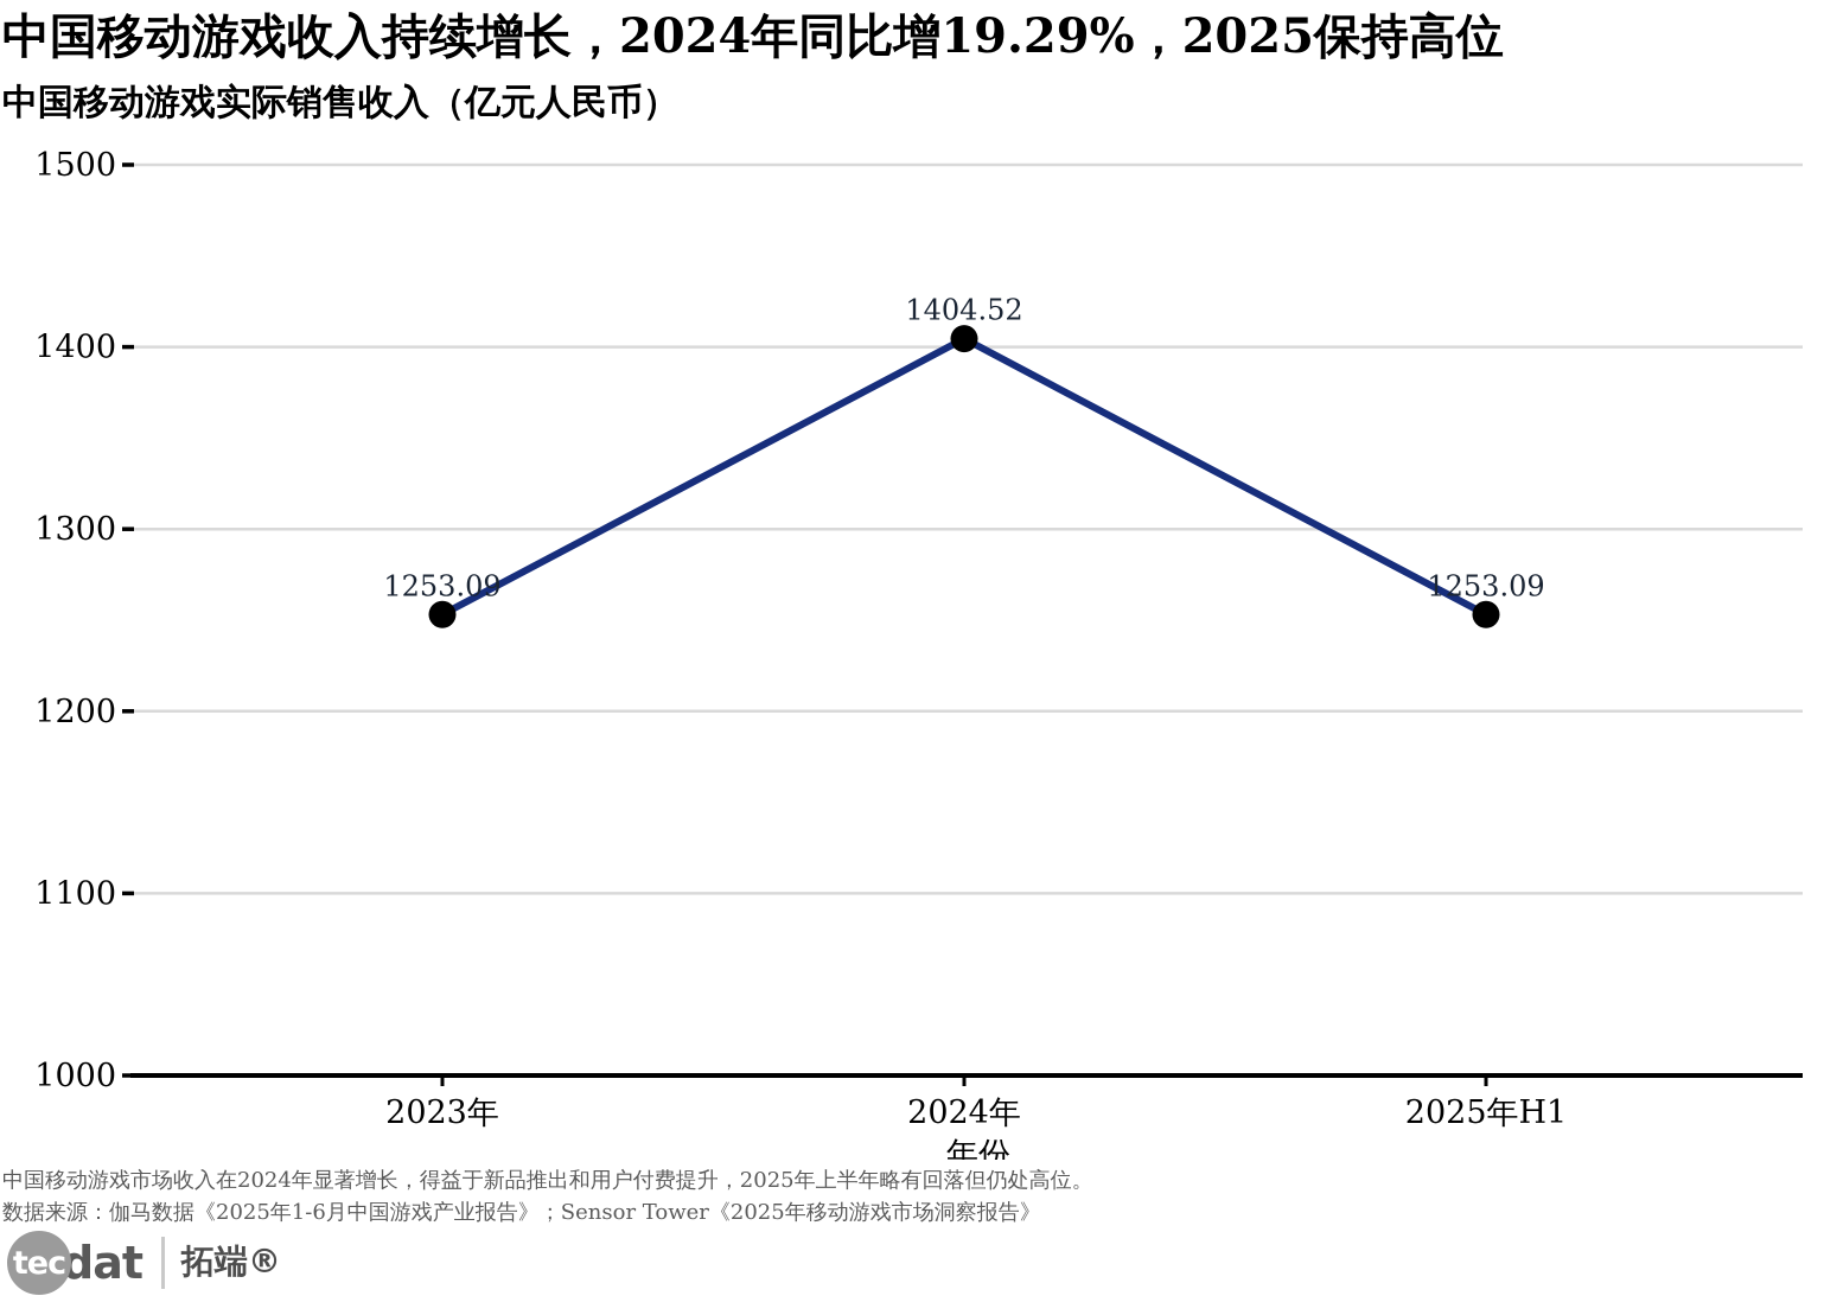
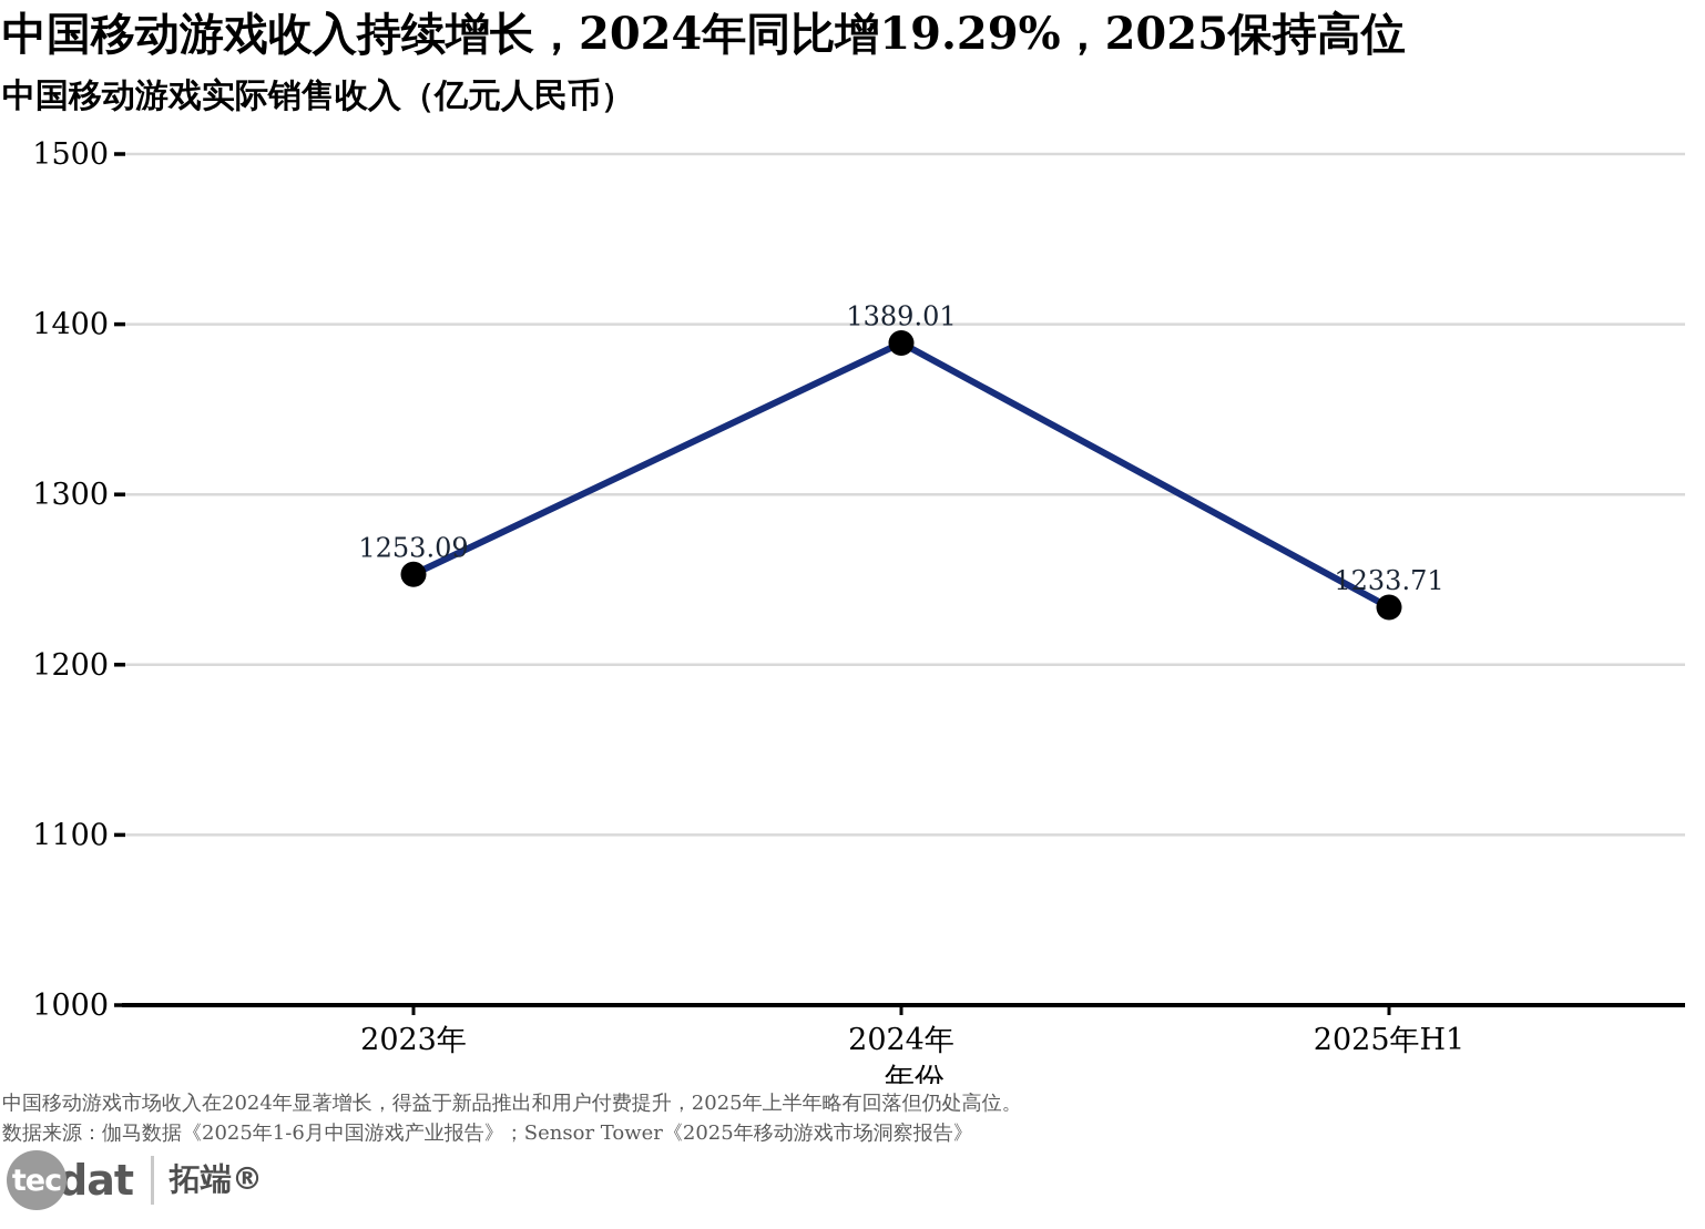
2024年: 1404.52 -> 1389.01
2025年H1: 1253.09 -> 1233.71
